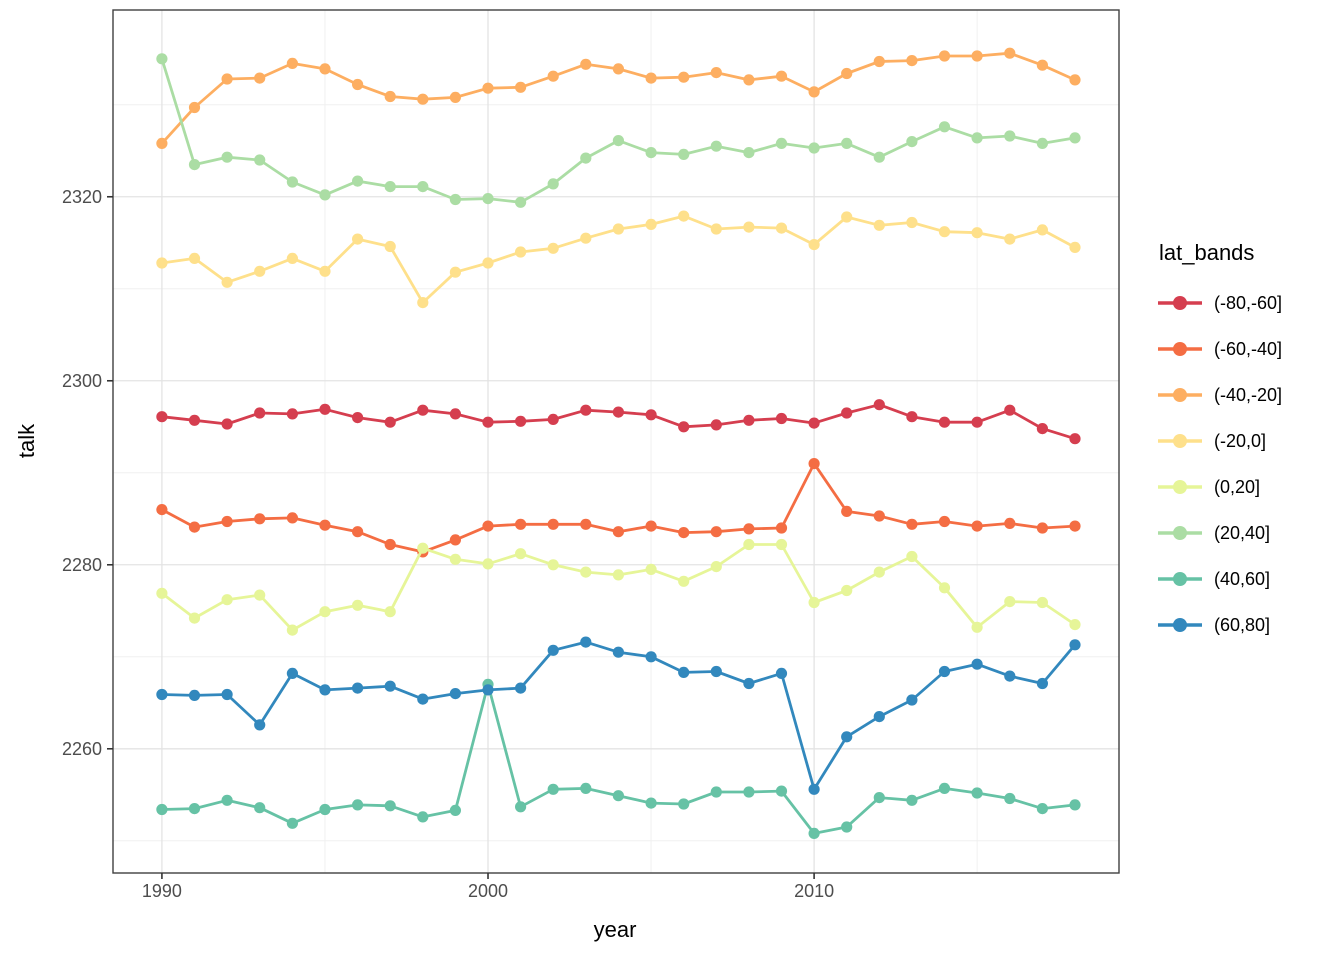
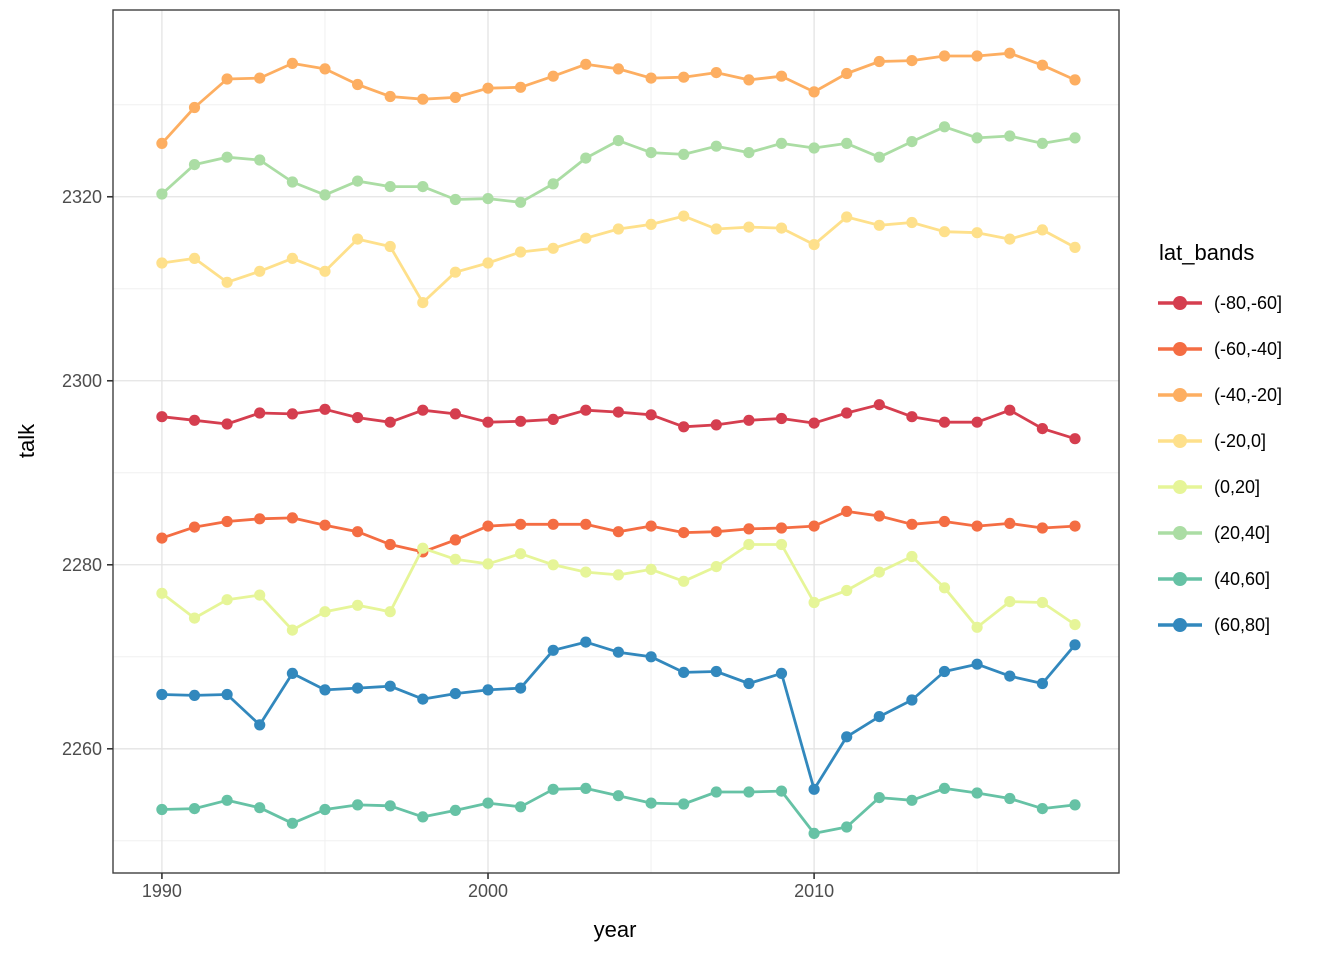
(-60,-40]/1990: 2286 -> 2283
(20,40]/1990: 2335 -> 2320
(40,60]/2000: 2267 -> 2254
(-60,-40]/2010: 2291 -> 2284
